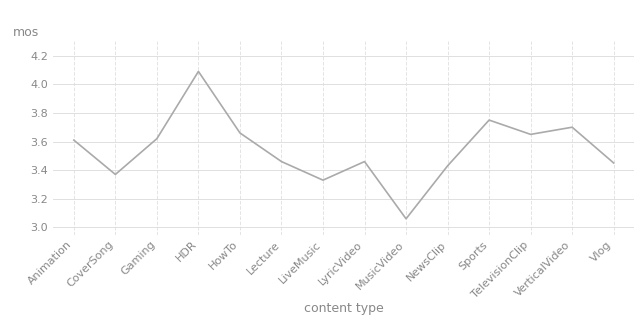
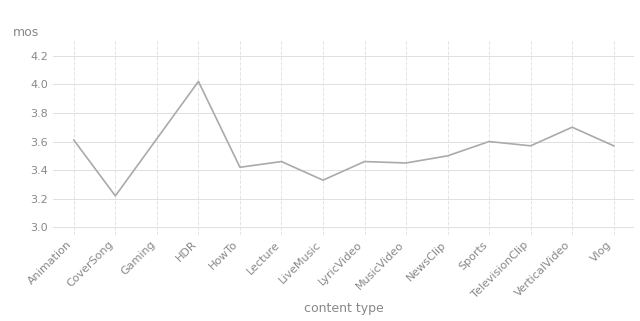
CoverSong: 3.37 -> 3.22
HDR: 4.09 -> 4.02
HowTo: 3.66 -> 3.42
MusicVideo: 3.06 -> 3.45
NewsClip: 3.43 -> 3.50
Sports: 3.75 -> 3.60
TelevisionClip: 3.65 -> 3.57
Vlog: 3.45 -> 3.57
